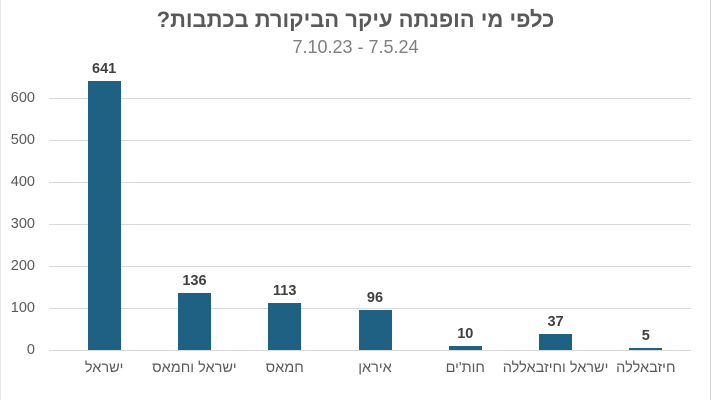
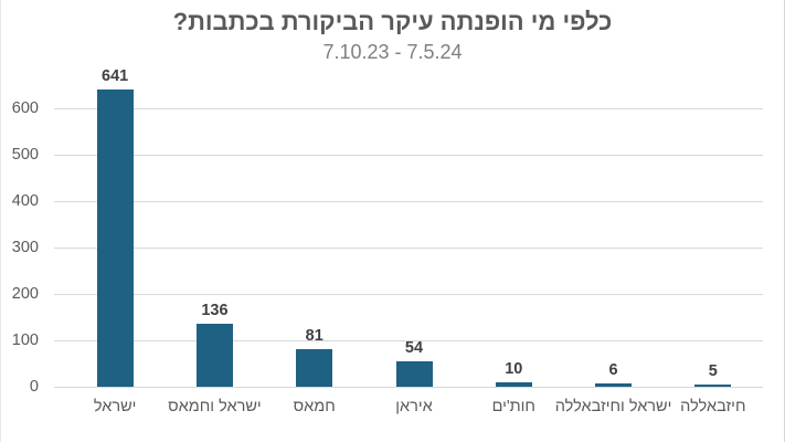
חמאס: 113 -> 81
איראן: 96 -> 54
ישראל וחיזבאללה: 37 -> 6
